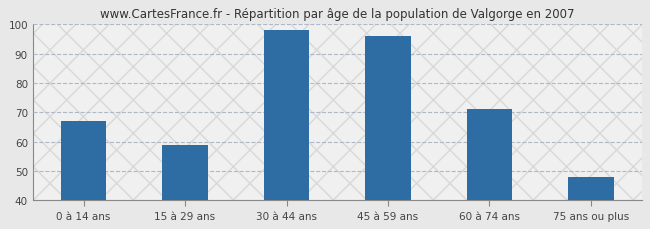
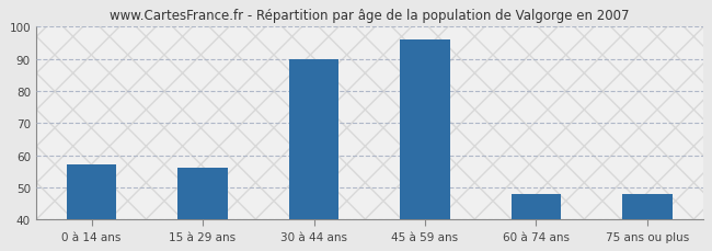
0 à 14 ans: 67 -> 57
15 à 29 ans: 59 -> 56
30 à 44 ans: 98 -> 90
60 à 74 ans: 71 -> 48
